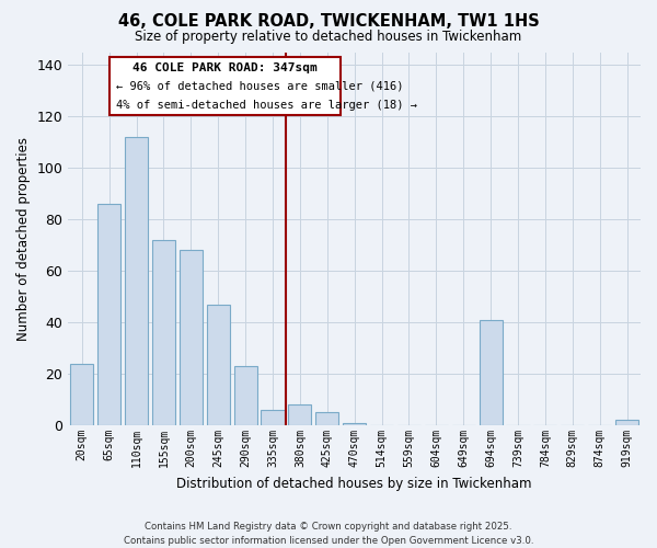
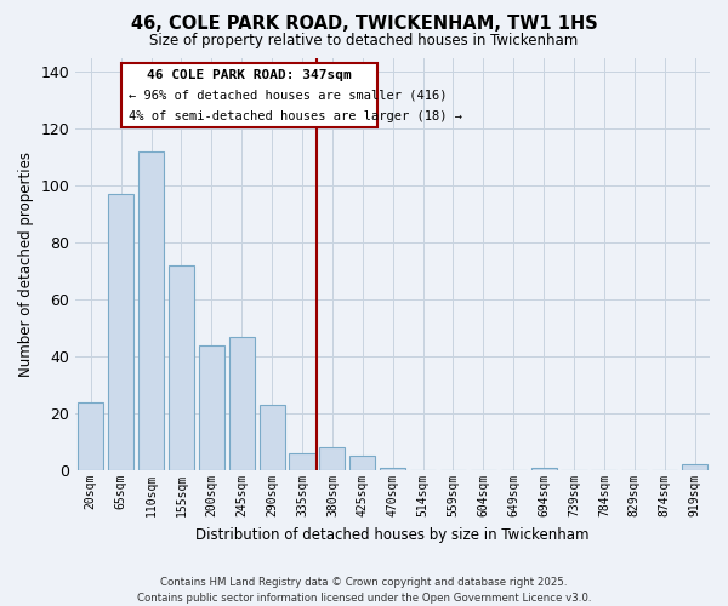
65sqm: 86 -> 97
200sqm: 68 -> 44
694sqm: 41 -> 1
